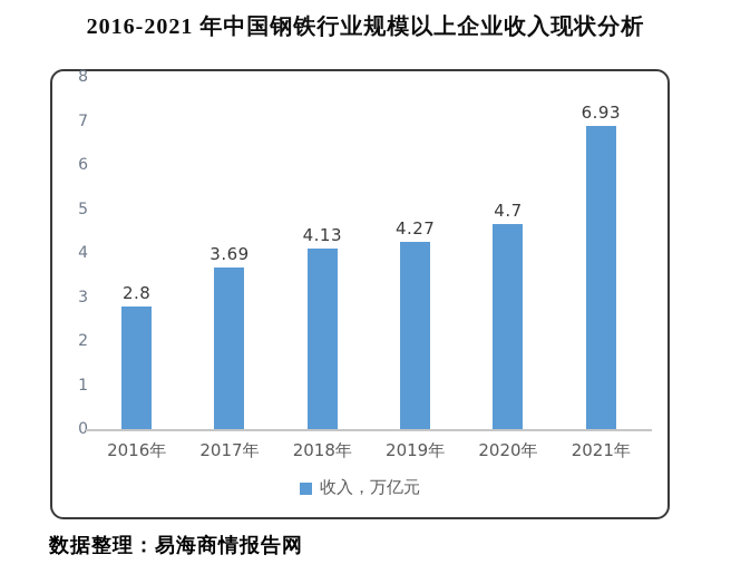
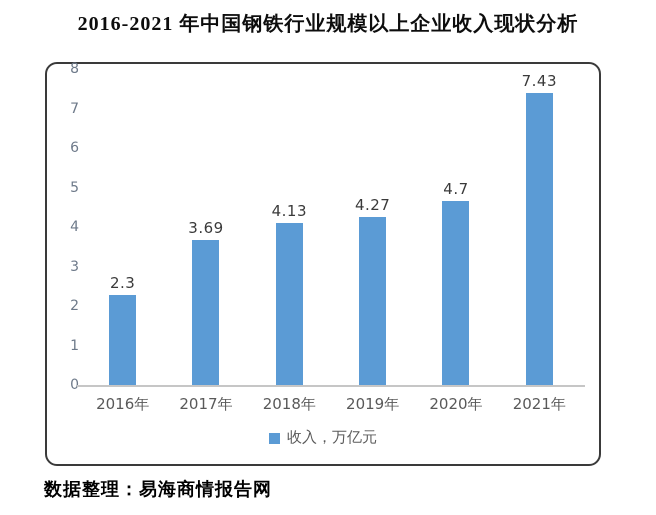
2016年: 2.8 -> 2.3
2021年: 6.93 -> 7.43
